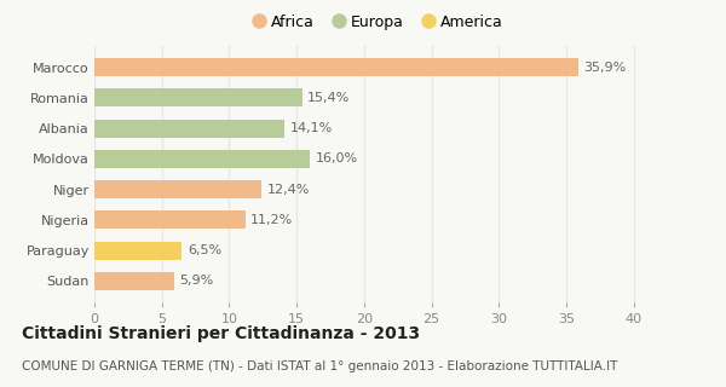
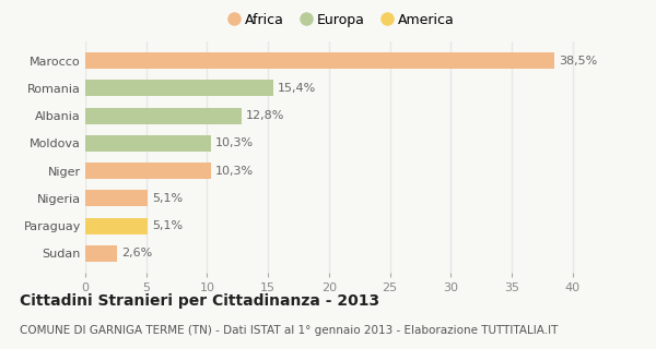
Marocco: 35,9% -> 38,5%
Albania: 14,1% -> 12,8%
Moldova: 16,0% -> 10,3%
Niger: 12,4% -> 10,3%
Nigeria: 11,2% -> 5,1%
Paraguay: 6,5% -> 5,1%
Sudan: 5,9% -> 2,6%
